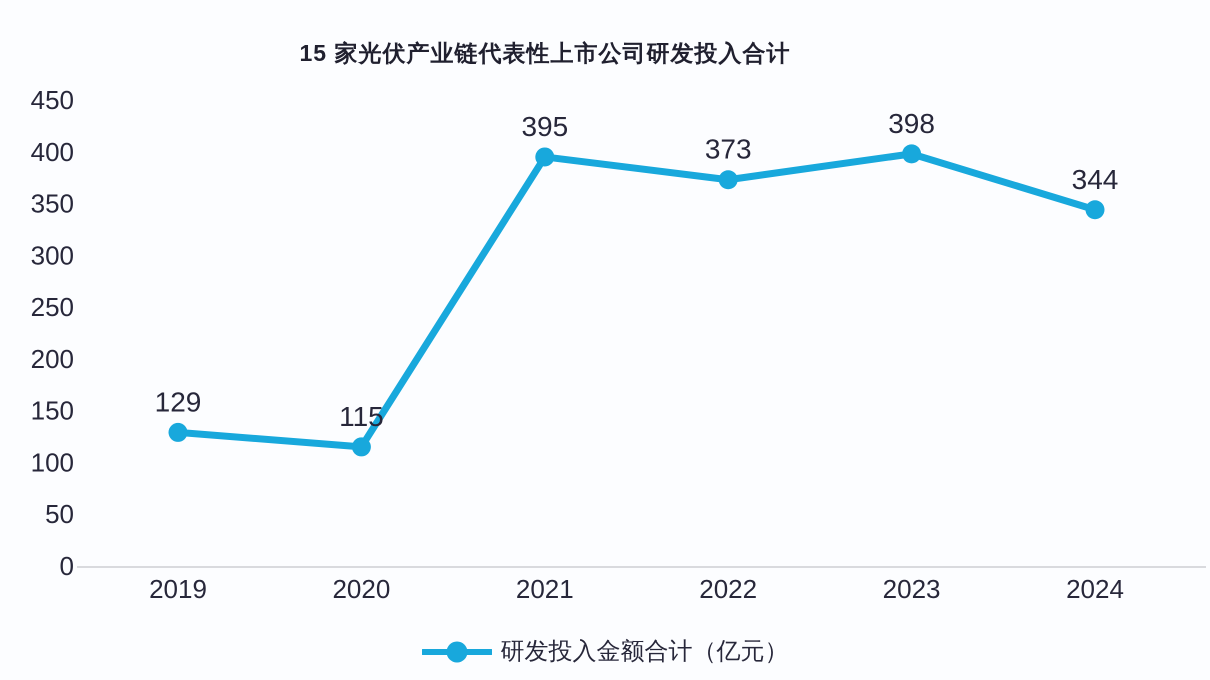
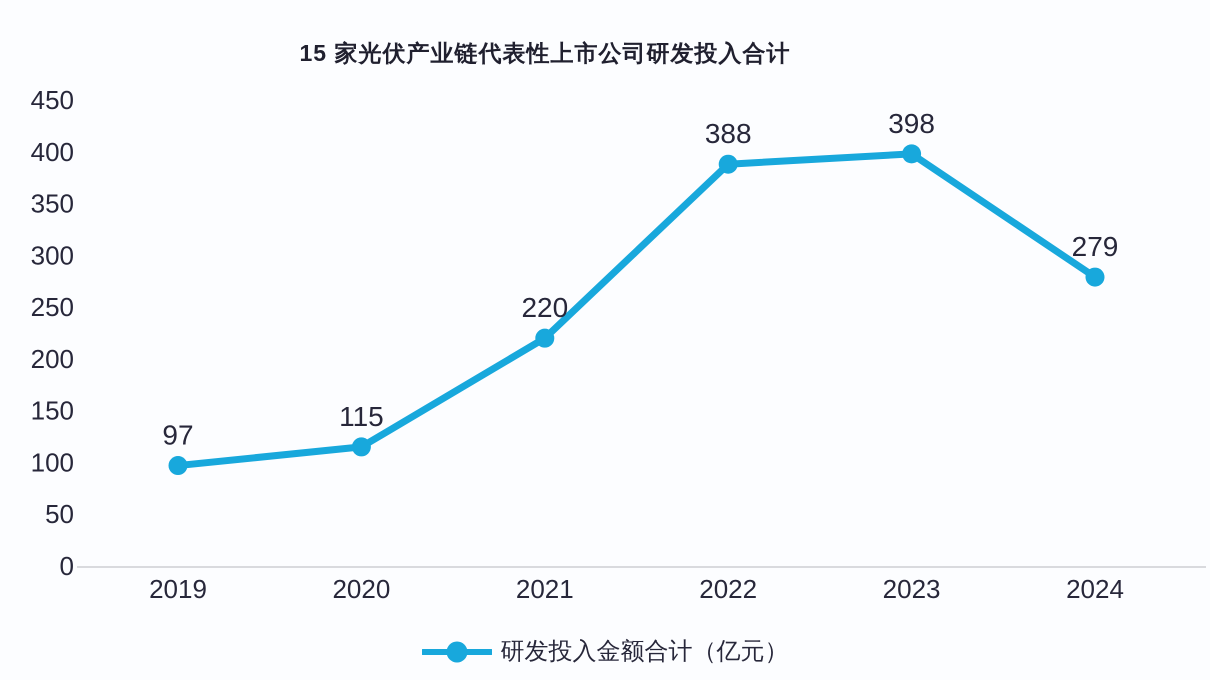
2019: 129 -> 97
2021: 395 -> 220
2022: 373 -> 388
2024: 344 -> 279
